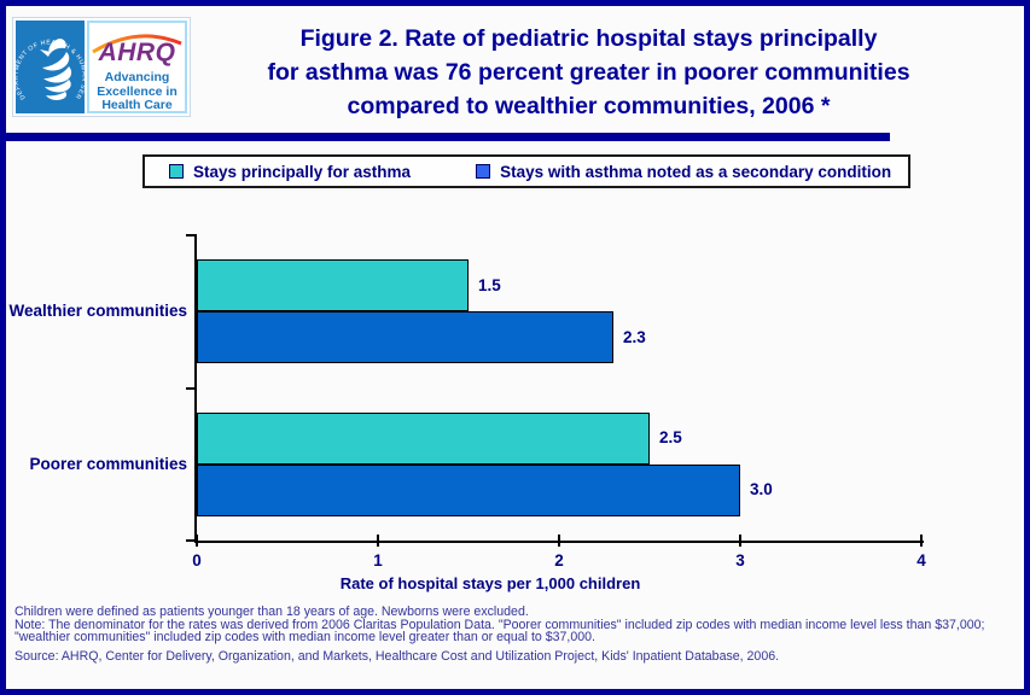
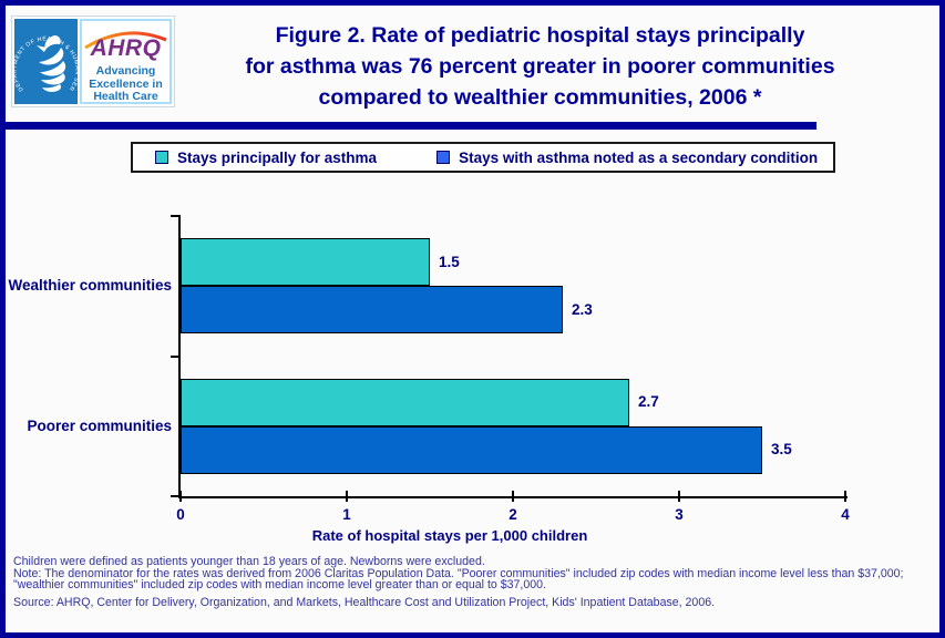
Stays principally for asthma/Poorer communities: 2.5 -> 2.7
Stays with asthma noted as a secondary condition/Poorer communities: 3.0 -> 3.5
